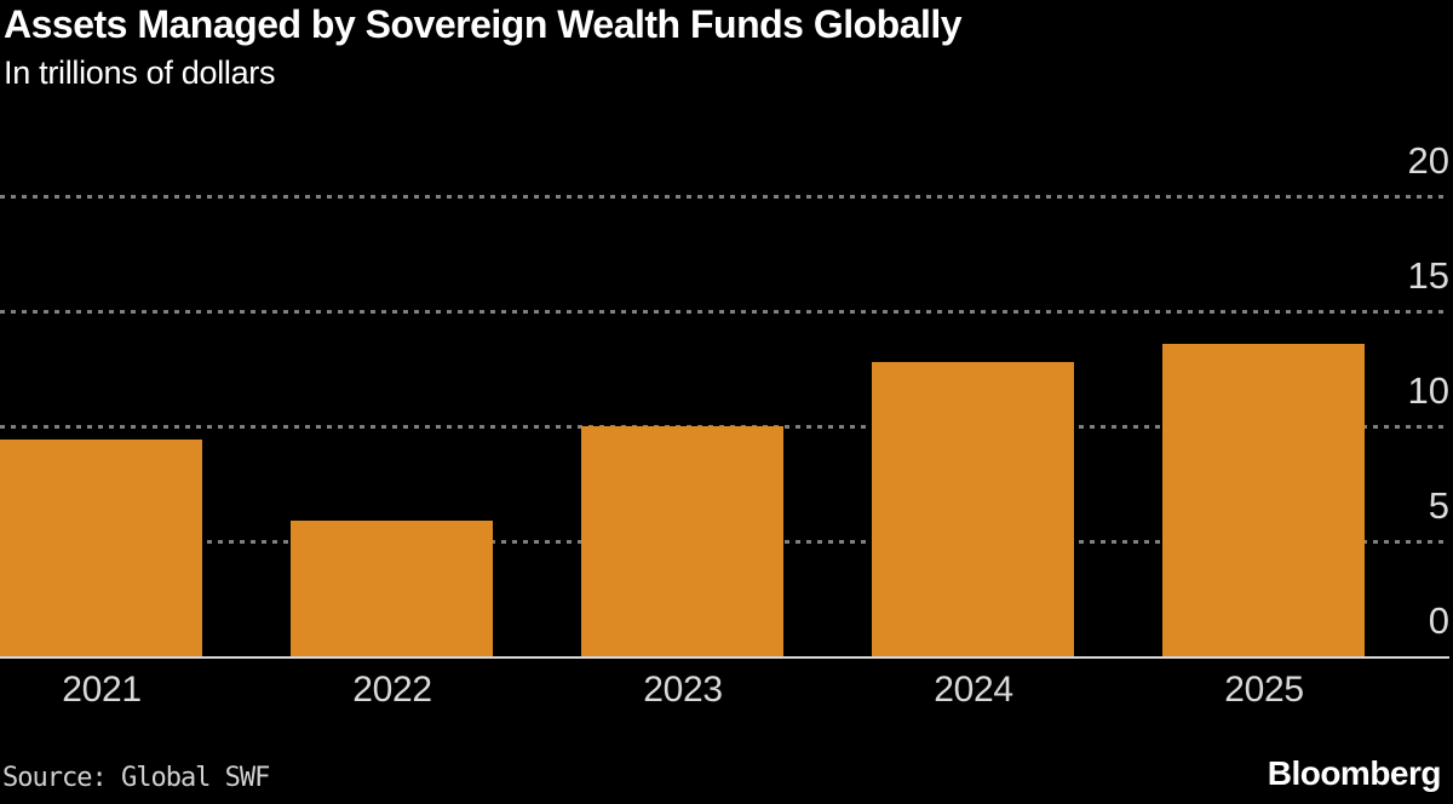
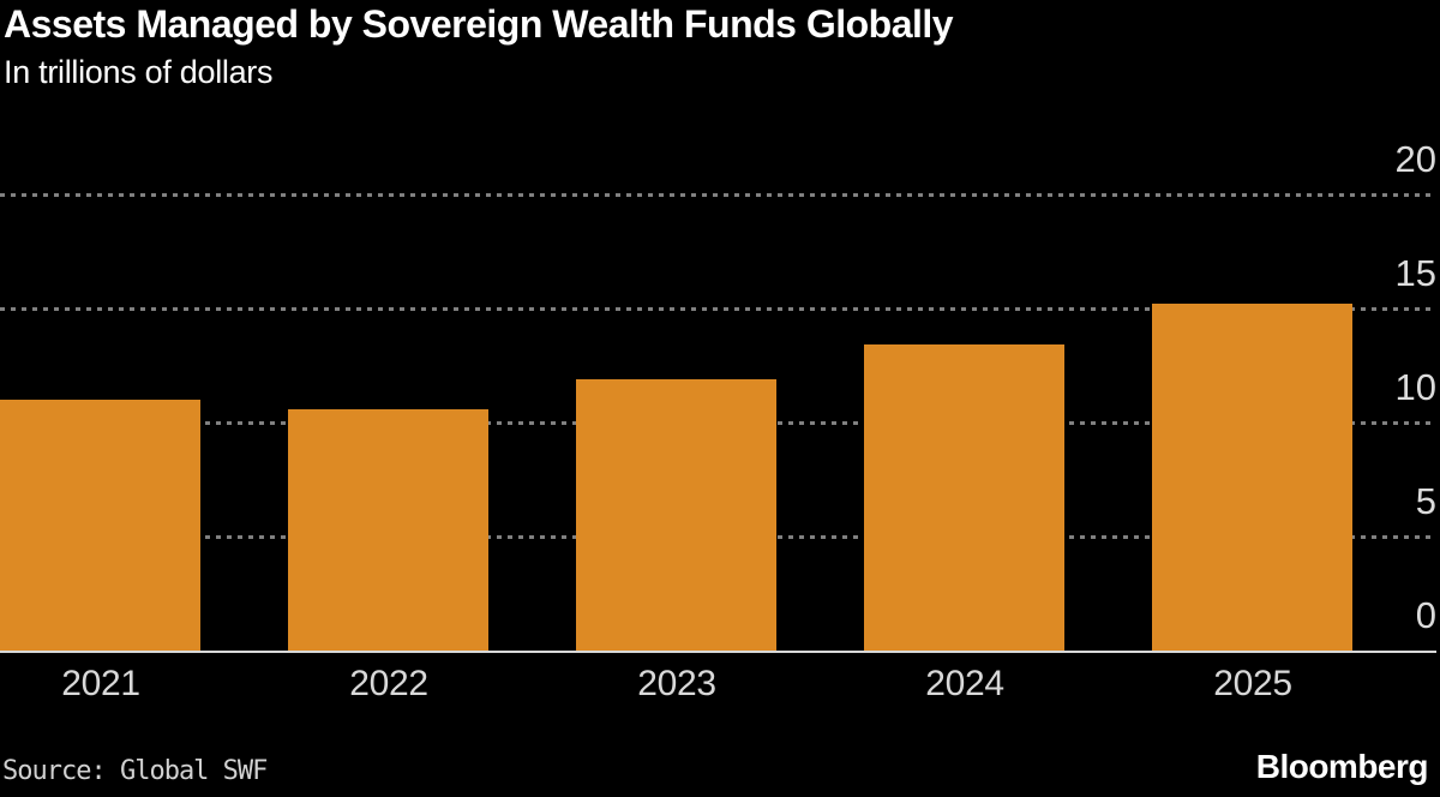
2021: 9.4 -> 11.0
2022: 5.9 -> 10.6
2023: 10.0 -> 11.9
2024: 12.8 -> 13.4
2025: 13.6 -> 15.2
